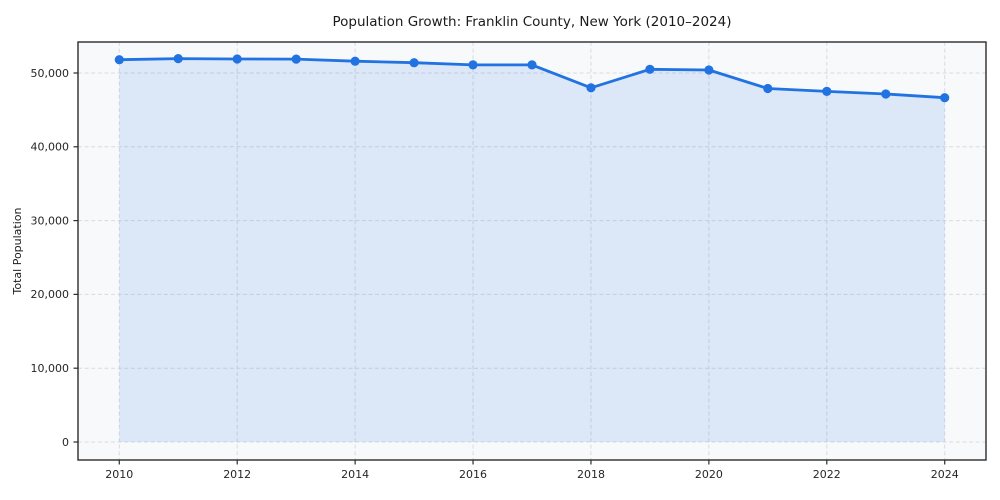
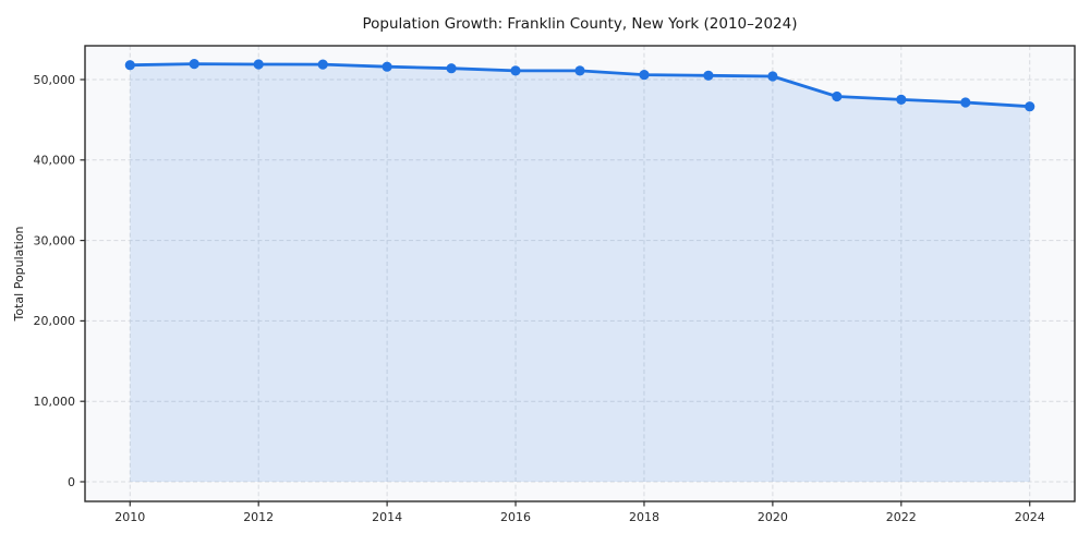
2018: 48000 -> 51000
